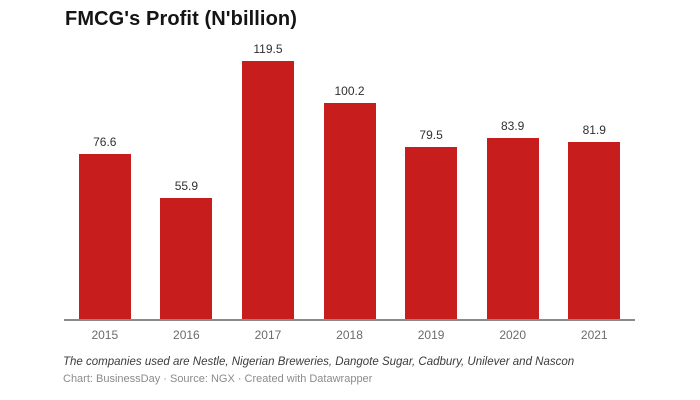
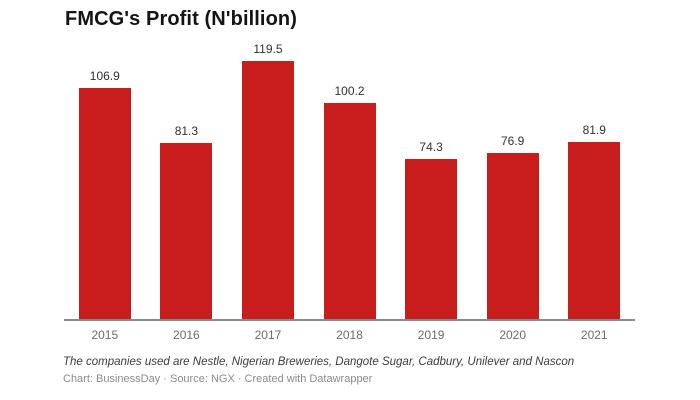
2015: 76.6 -> 106.9
2016: 55.9 -> 81.3
2019: 79.5 -> 74.3
2020: 83.9 -> 76.9
